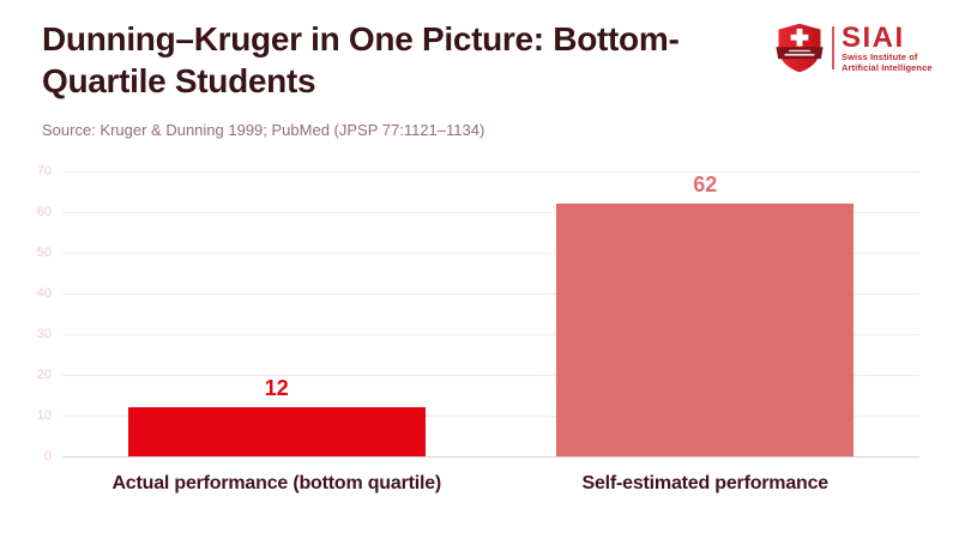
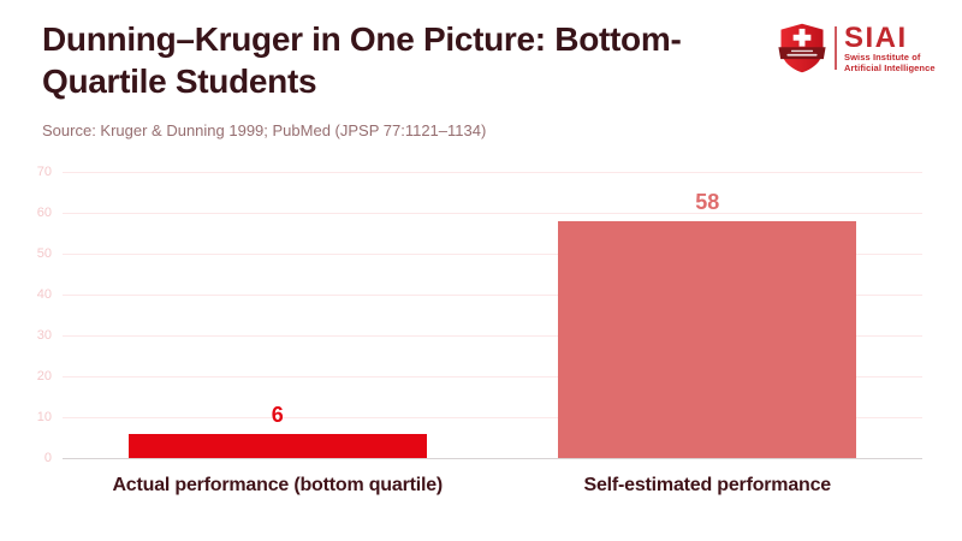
Actual performance (bottom quartile): 12 -> 6
Self-estimated performance: 62 -> 58
